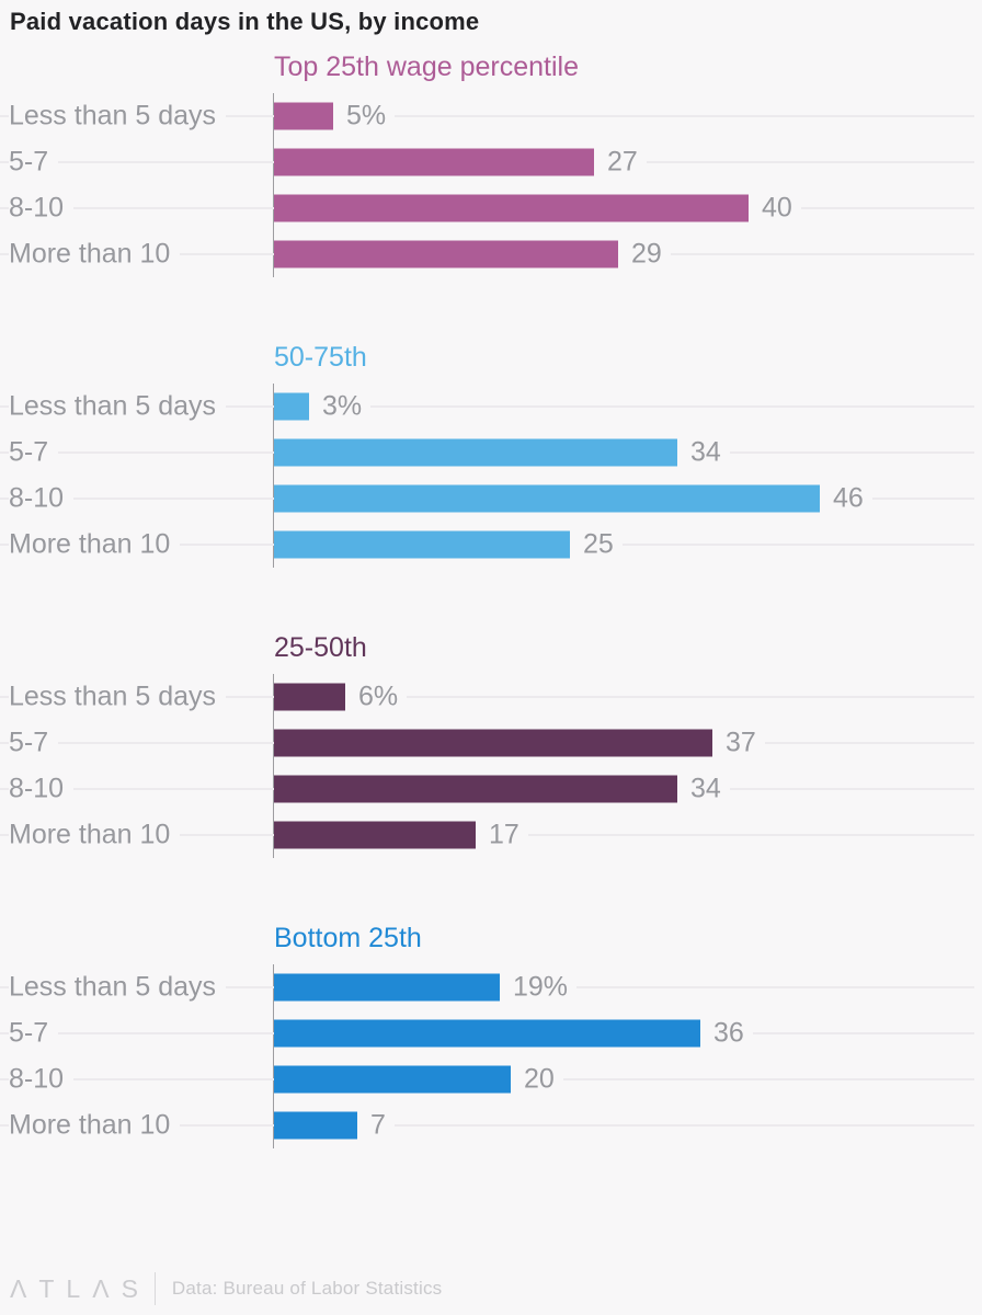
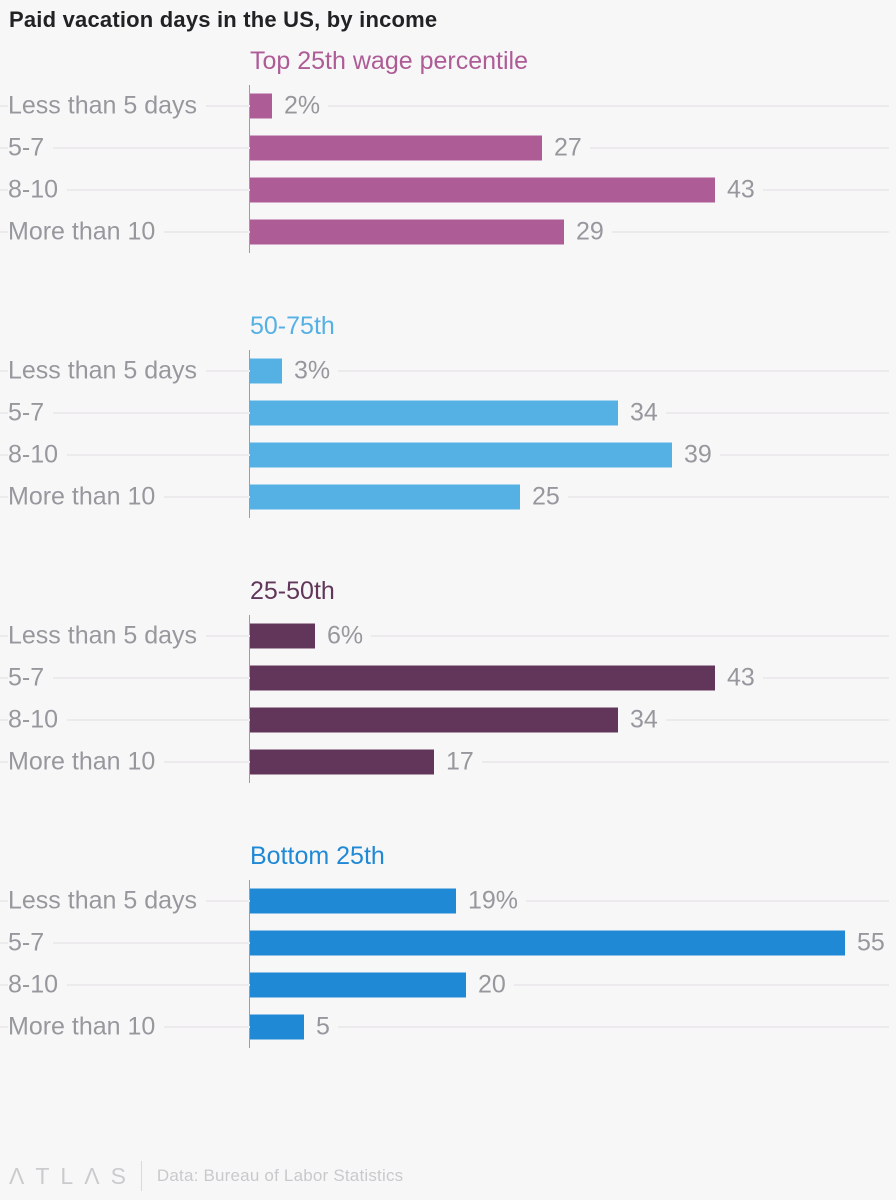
Top 25th wage percentile/Less than 5 days: 5% -> 2%
25-50th/5-7: 37 -> 43
Bottom 25th/5-7: 36 -> 55
Top 25th wage percentile/8-10: 40 -> 43
50-75th/8-10: 46 -> 39
Bottom 25th/More than 10: 7 -> 5
